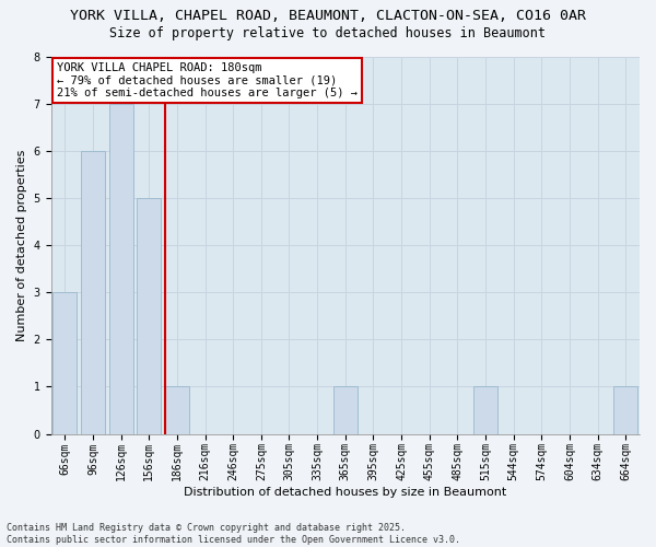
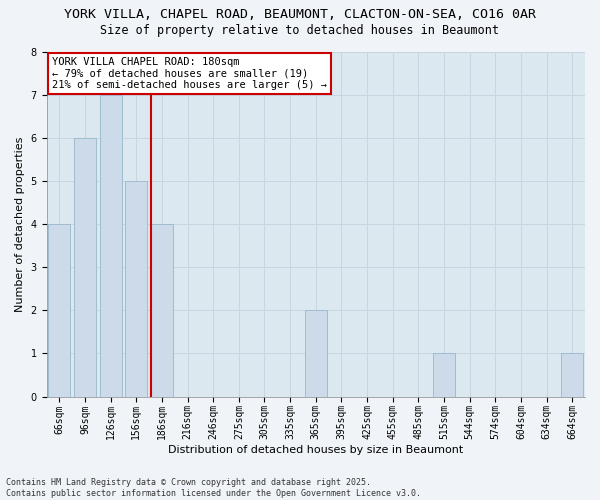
66sqm: 3 -> 4
186sqm: 1 -> 4
365sqm: 1 -> 2
